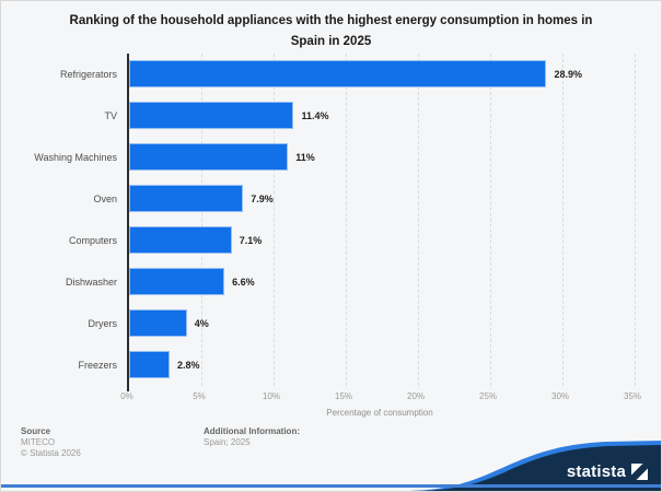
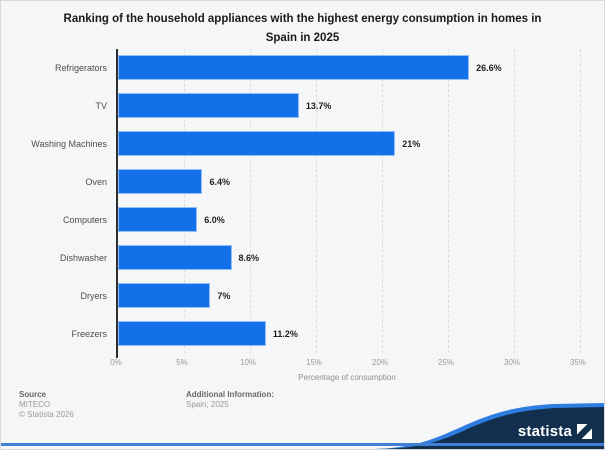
Refrigerators: 28.9% -> 26.6%
TV: 11.4% -> 13.7%
Washing Machines: 11% -> 21%
Oven: 7.9% -> 6.4%
Computers: 7.1% -> 6.0%
Dishwasher: 6.6% -> 8.6%
Dryers: 4% -> 7%
Freezers: 2.8% -> 11.2%
